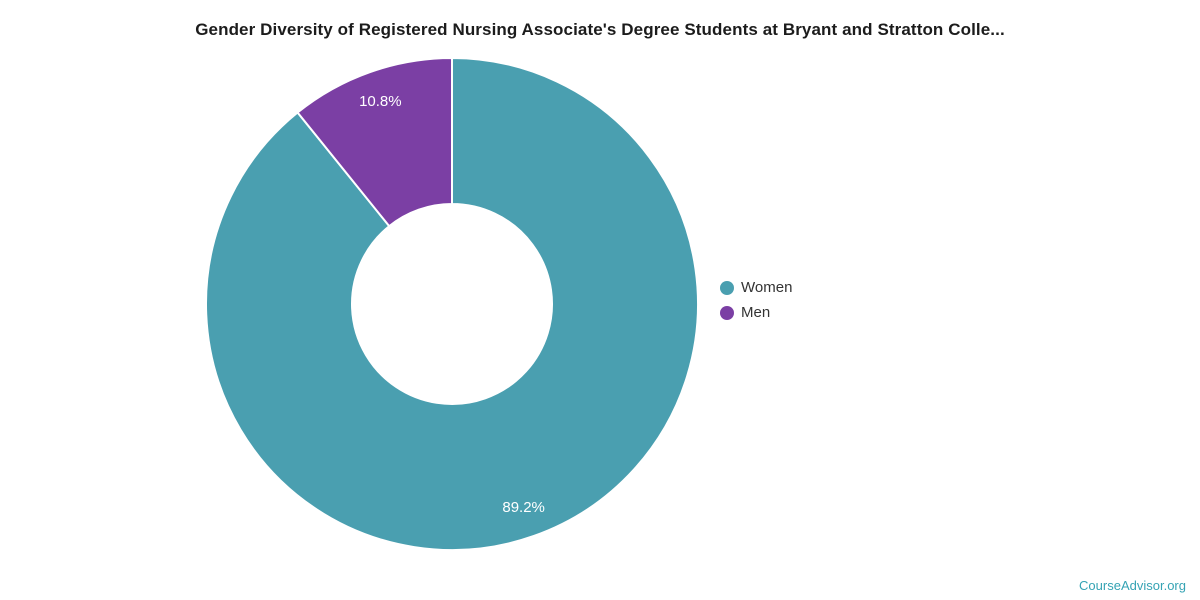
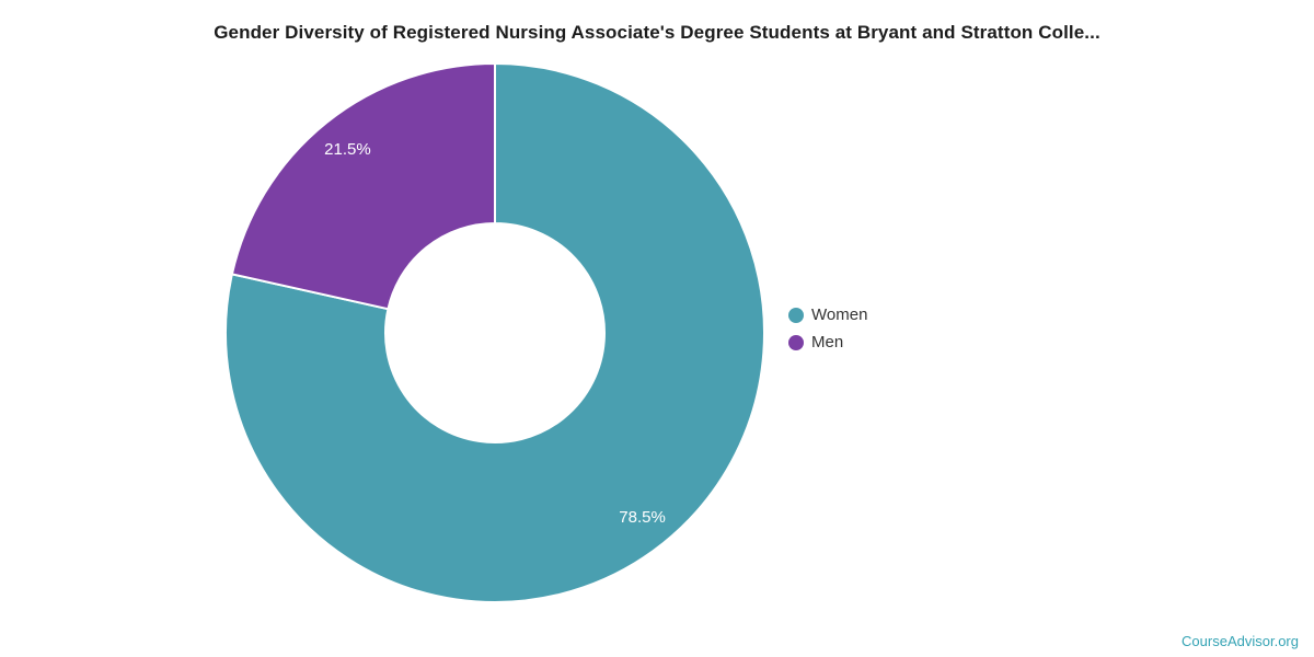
Women: 89.2% -> 78.5%
Men: 10.8% -> 21.5%
